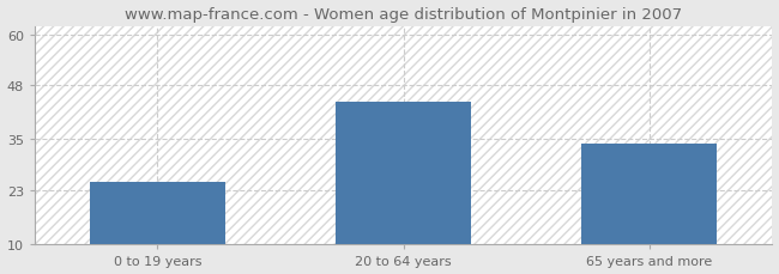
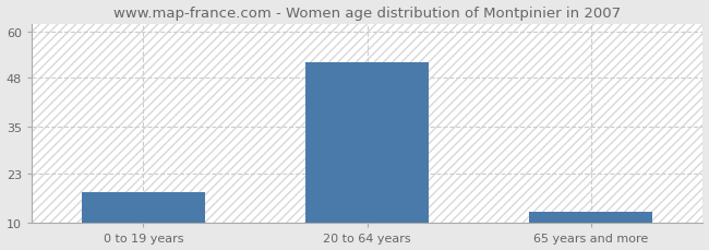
0 to 19 years: 25 -> 18
20 to 64 years: 44 -> 52
65 years and more: 34 -> 13
